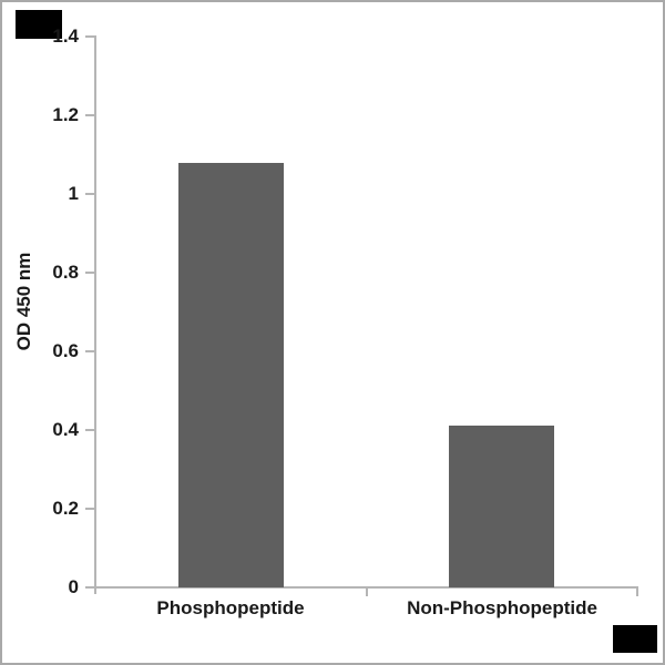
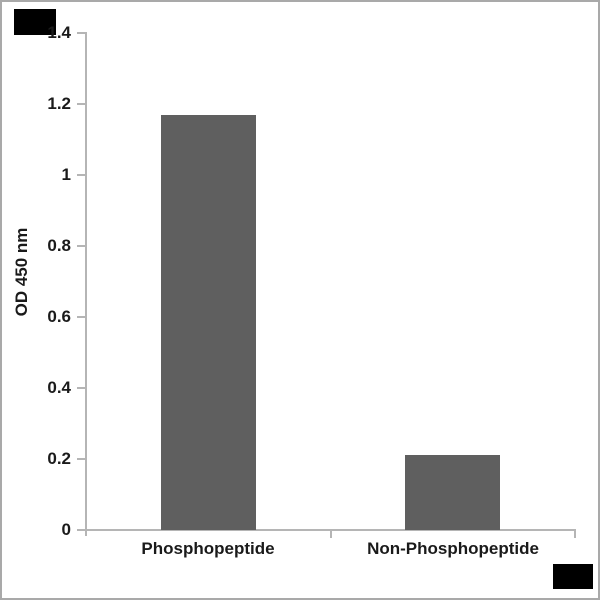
Phosphopeptide: 1.08 -> 1.17
Non-Phosphopeptide: 0.41 -> 0.21
